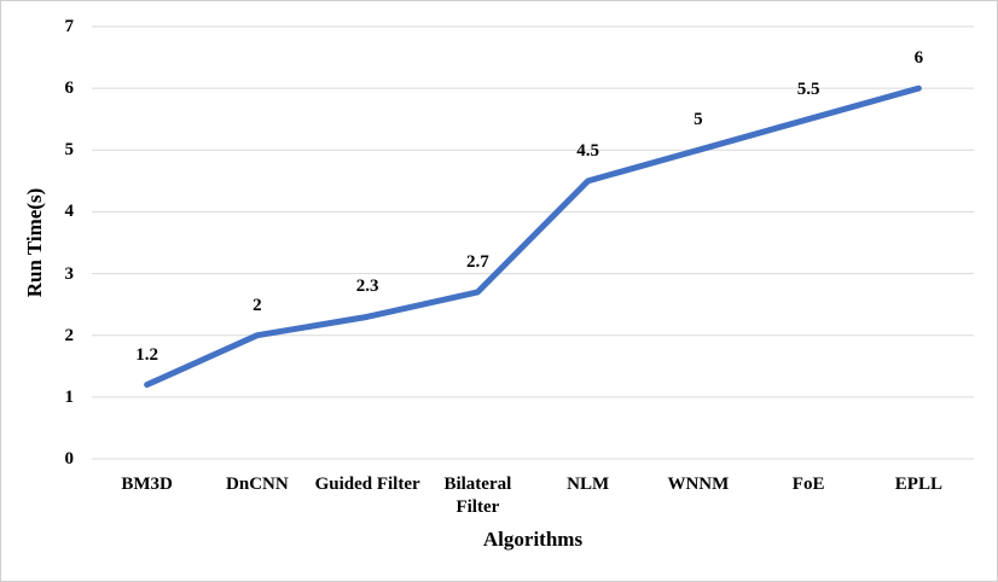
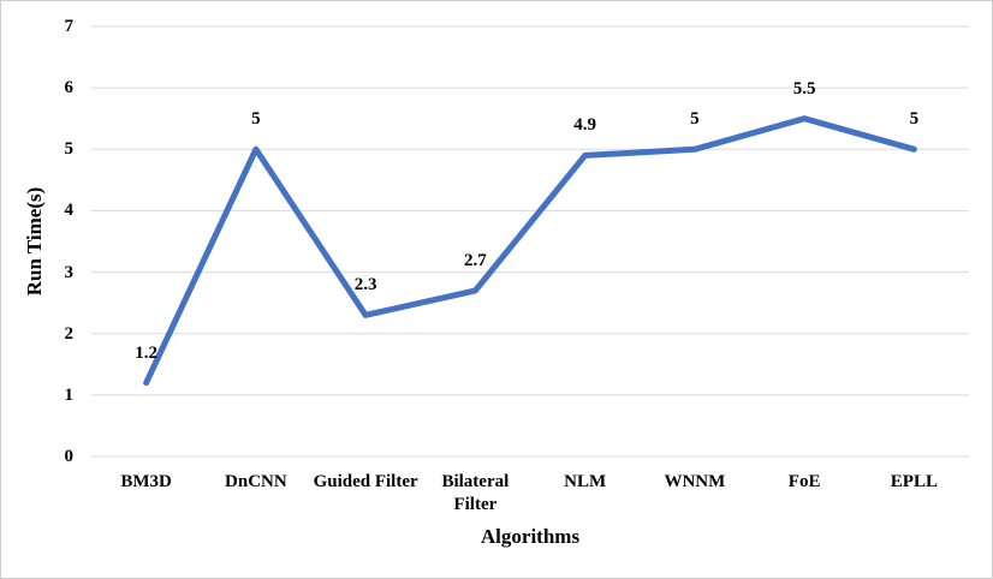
DnCNN: 2 -> 5
NLM: 4.5 -> 4.9
EPLL: 6 -> 5
